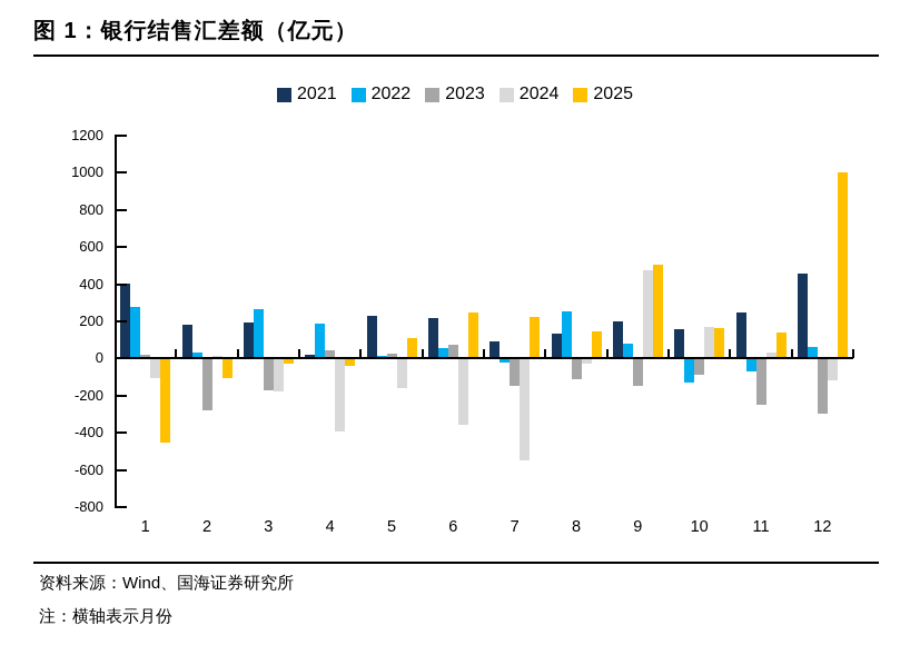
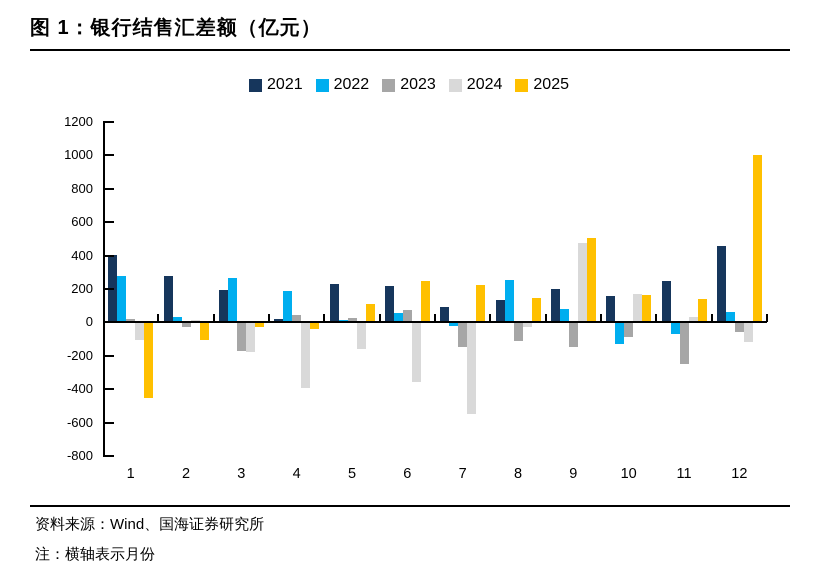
2021/2: 180 -> 280
2023/2: -280 -> -30
2023/12: -300 -> -60
